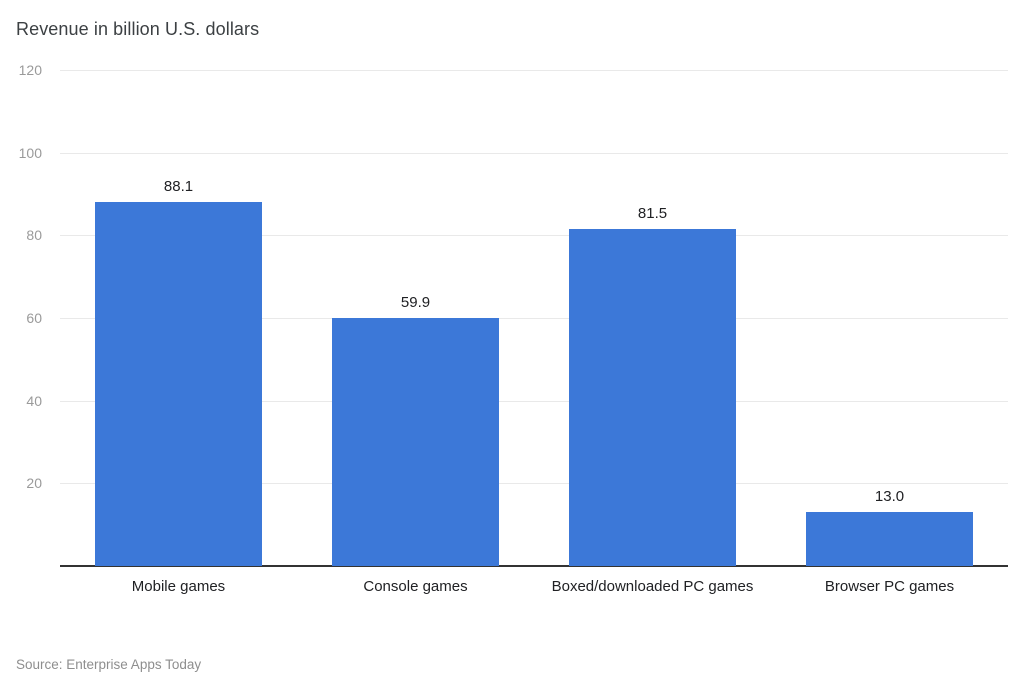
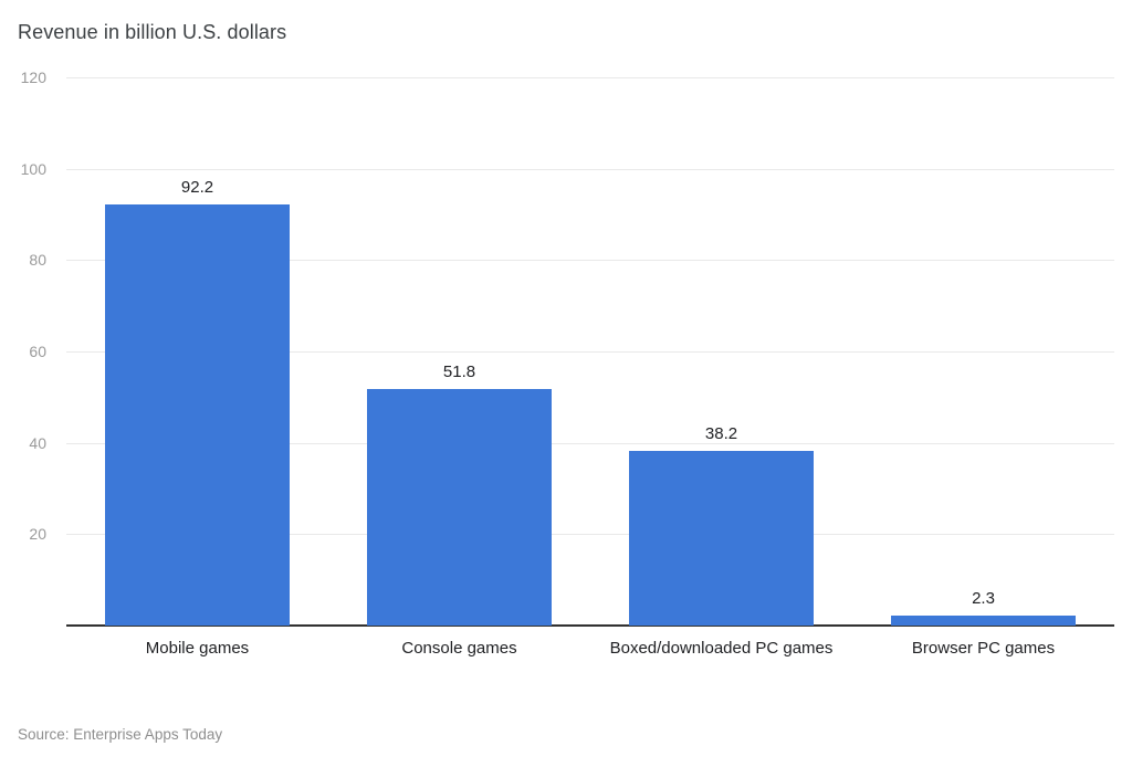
Mobile games: 88.1 -> 92.2
Console games: 59.9 -> 51.8
Boxed/downloaded PC games: 81.5 -> 38.2
Browser PC games: 13.0 -> 2.3
